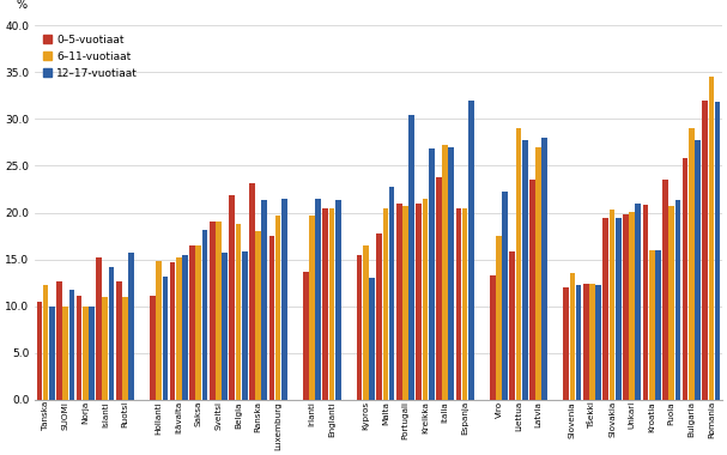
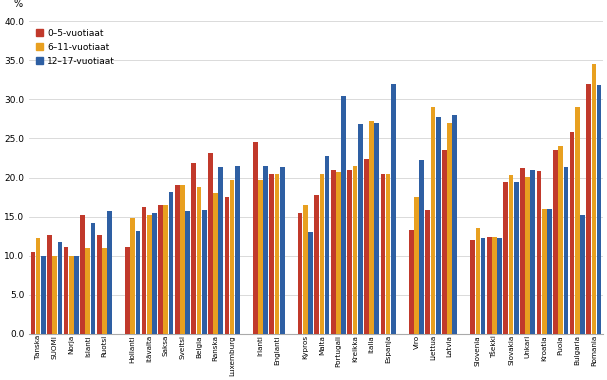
0–5-vuotiaat/Itävalta: 14.7 -> 16.2
0–5-vuotiaat/Irlanti: 13.7 -> 24.6
0–5-vuotiaat/Italia: 23.8 -> 22.4
0–5-vuotiaat/Unkari: 19.8 -> 21.2
6–11-vuotiaat/Puola: 20.7 -> 24.0
12–17-vuotiaat/Bulgaria: 27.8 -> 15.2
